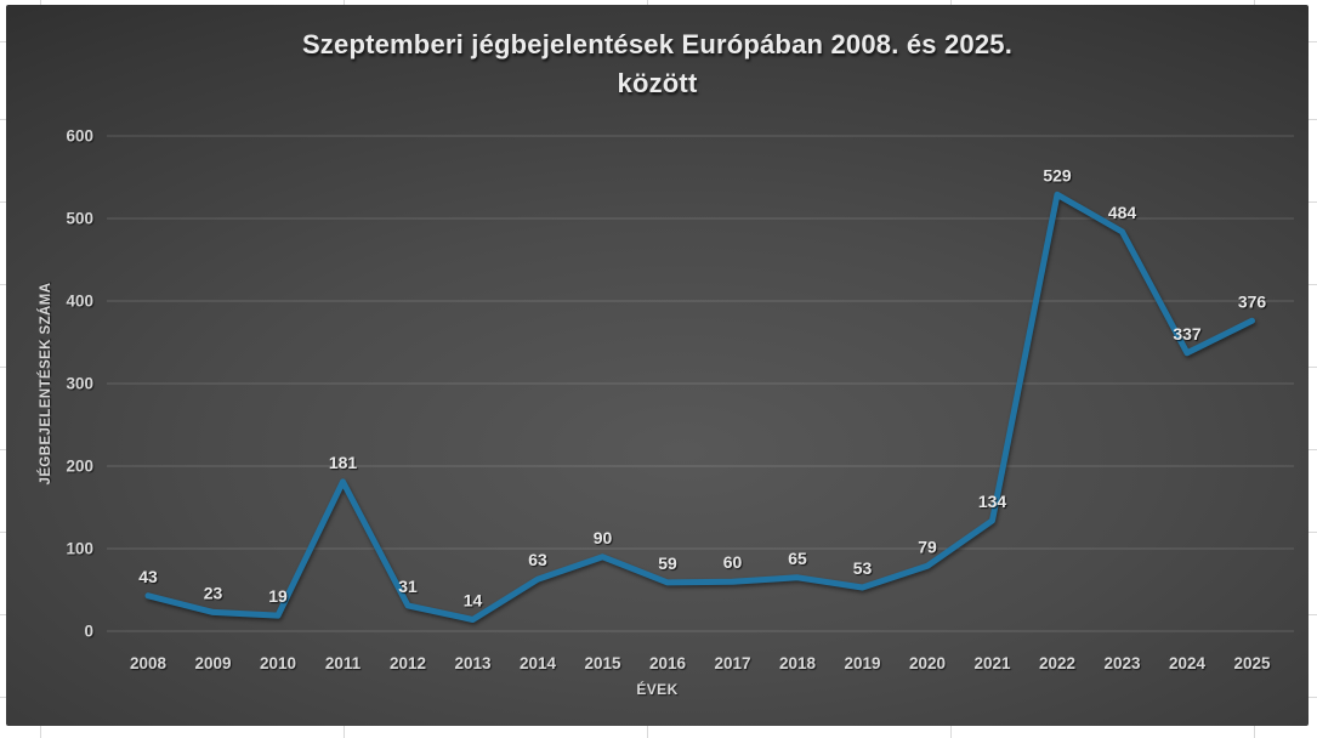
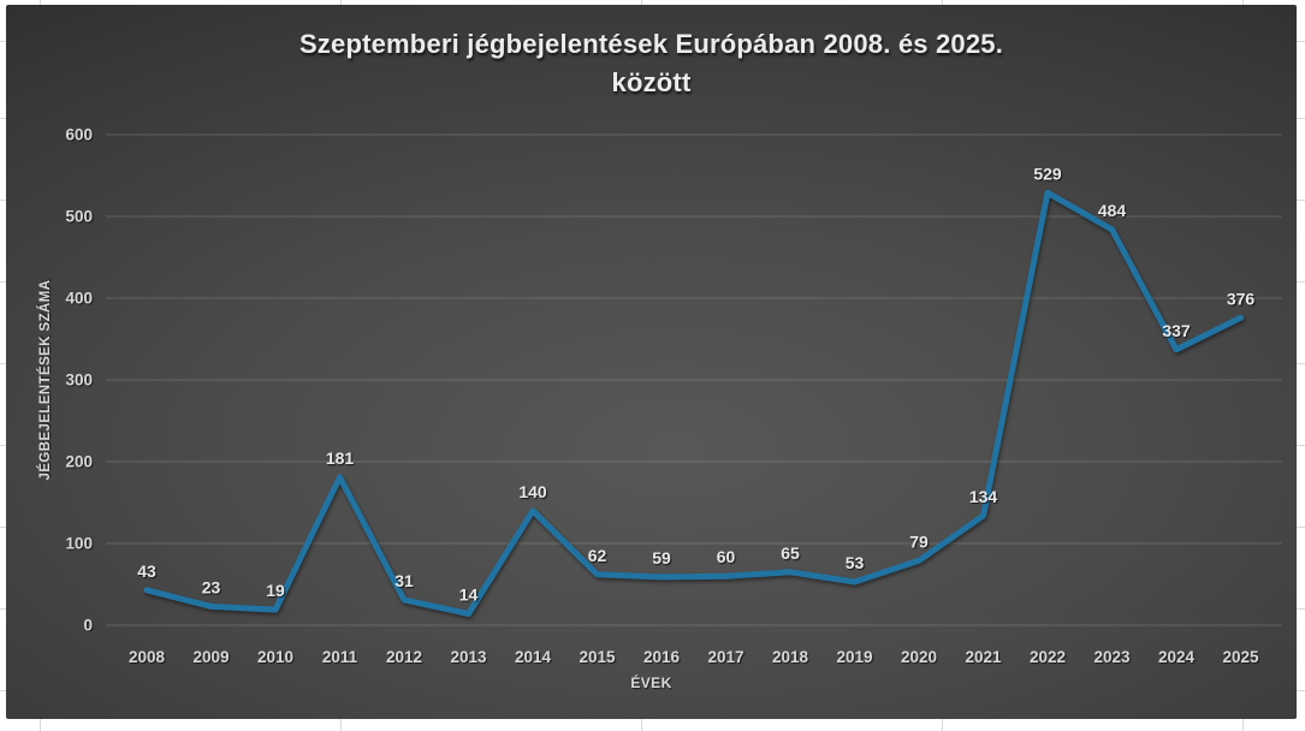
2014: 63 -> 140
2015: 90 -> 62
